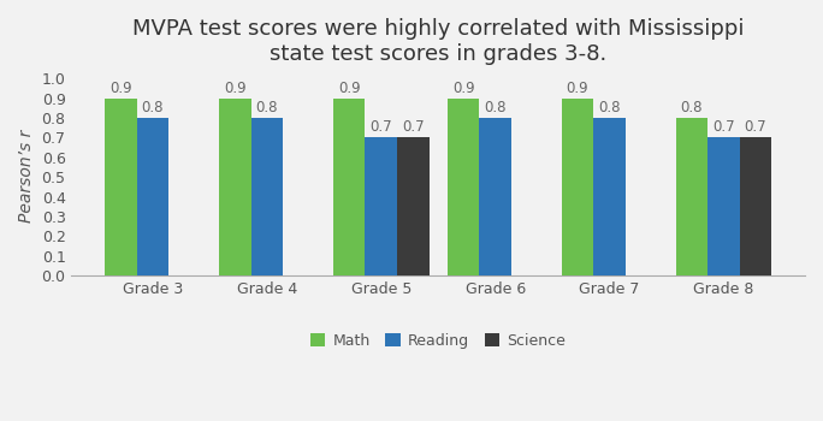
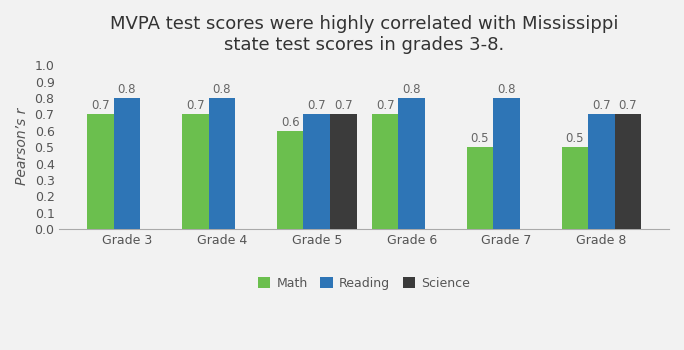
Math/Grade 3: 0.9 -> 0.7
Math/Grade 4: 0.9 -> 0.7
Math/Grade 5: 0.9 -> 0.6
Math/Grade 6: 0.9 -> 0.7
Math/Grade 7: 0.9 -> 0.5
Math/Grade 8: 0.8 -> 0.5
